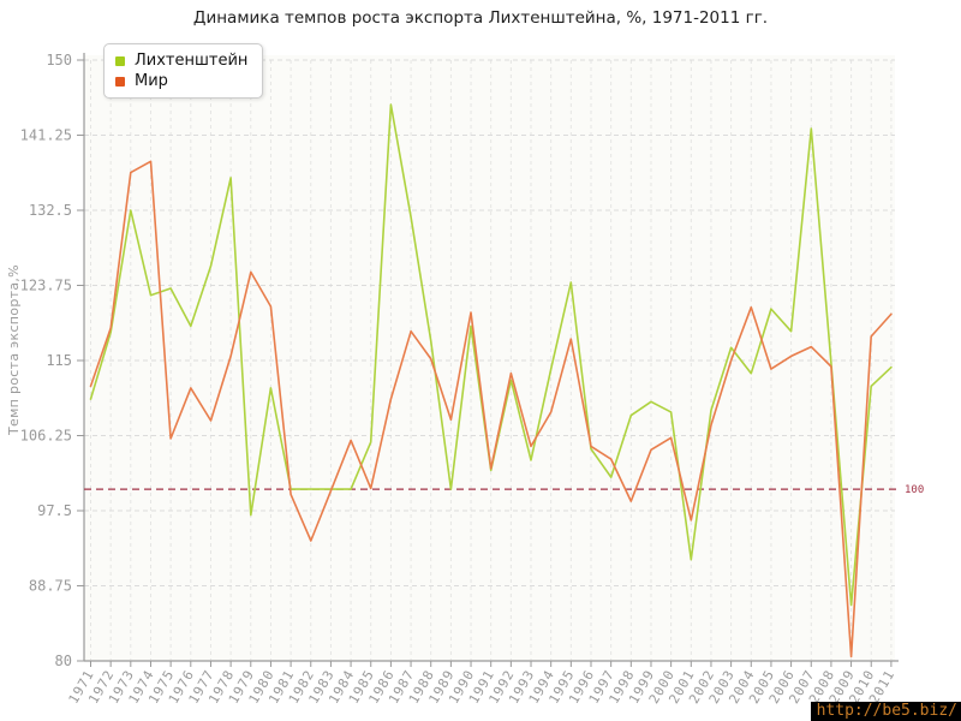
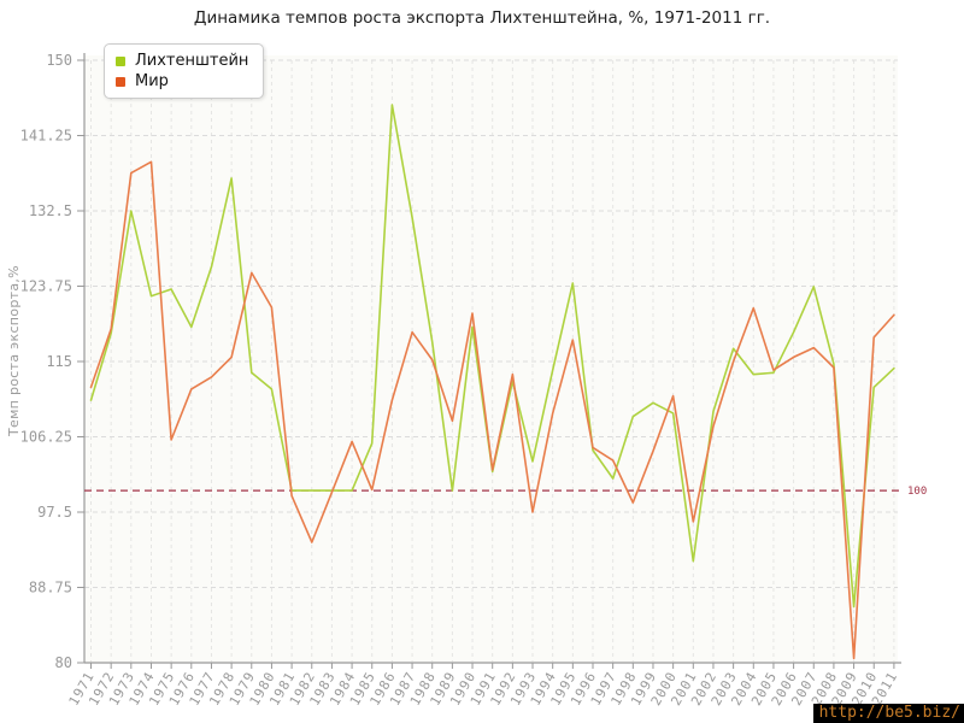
Мир/1977: 108 -> 113
Лихтенштейн/1979: 97 -> 114
Мир/1993: 105 -> 98
Мир/2000: 106 -> 111
Лихтенштейн/2005: 121 -> 114
Лихтенштейн/2007: 142 -> 124
